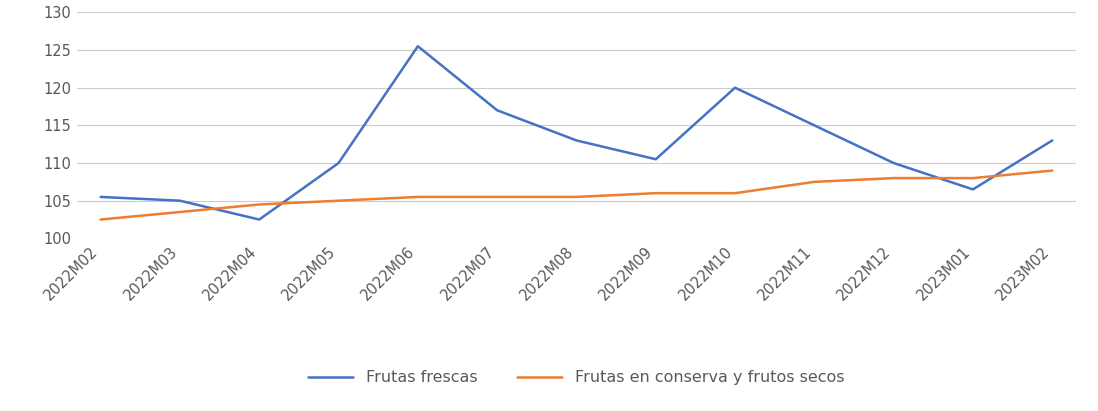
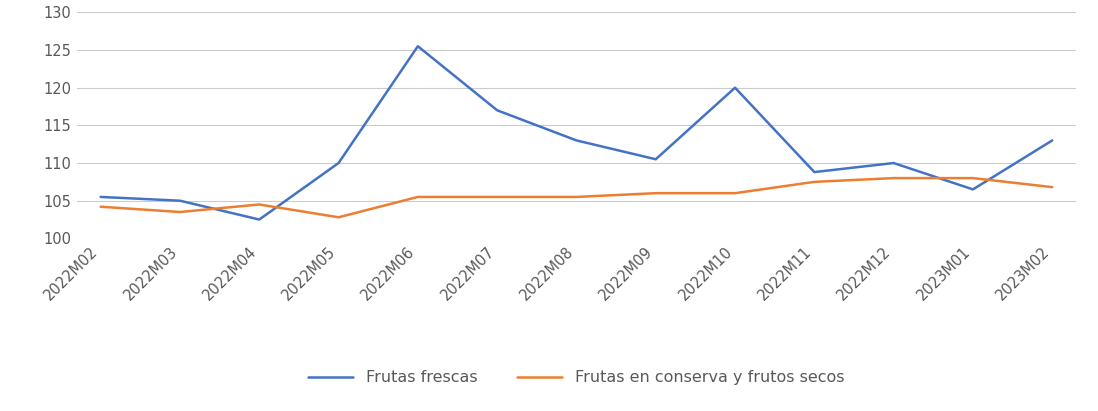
Frutas en conserva y frutos secos/2022M02: 102.5 -> 104.2
Frutas en conserva y frutos secos/2022M05: 105.0 -> 102.8
Frutas frescas/2022M11: 115.0 -> 108.8
Frutas en conserva y frutos secos/2023M02: 109.0 -> 106.8
